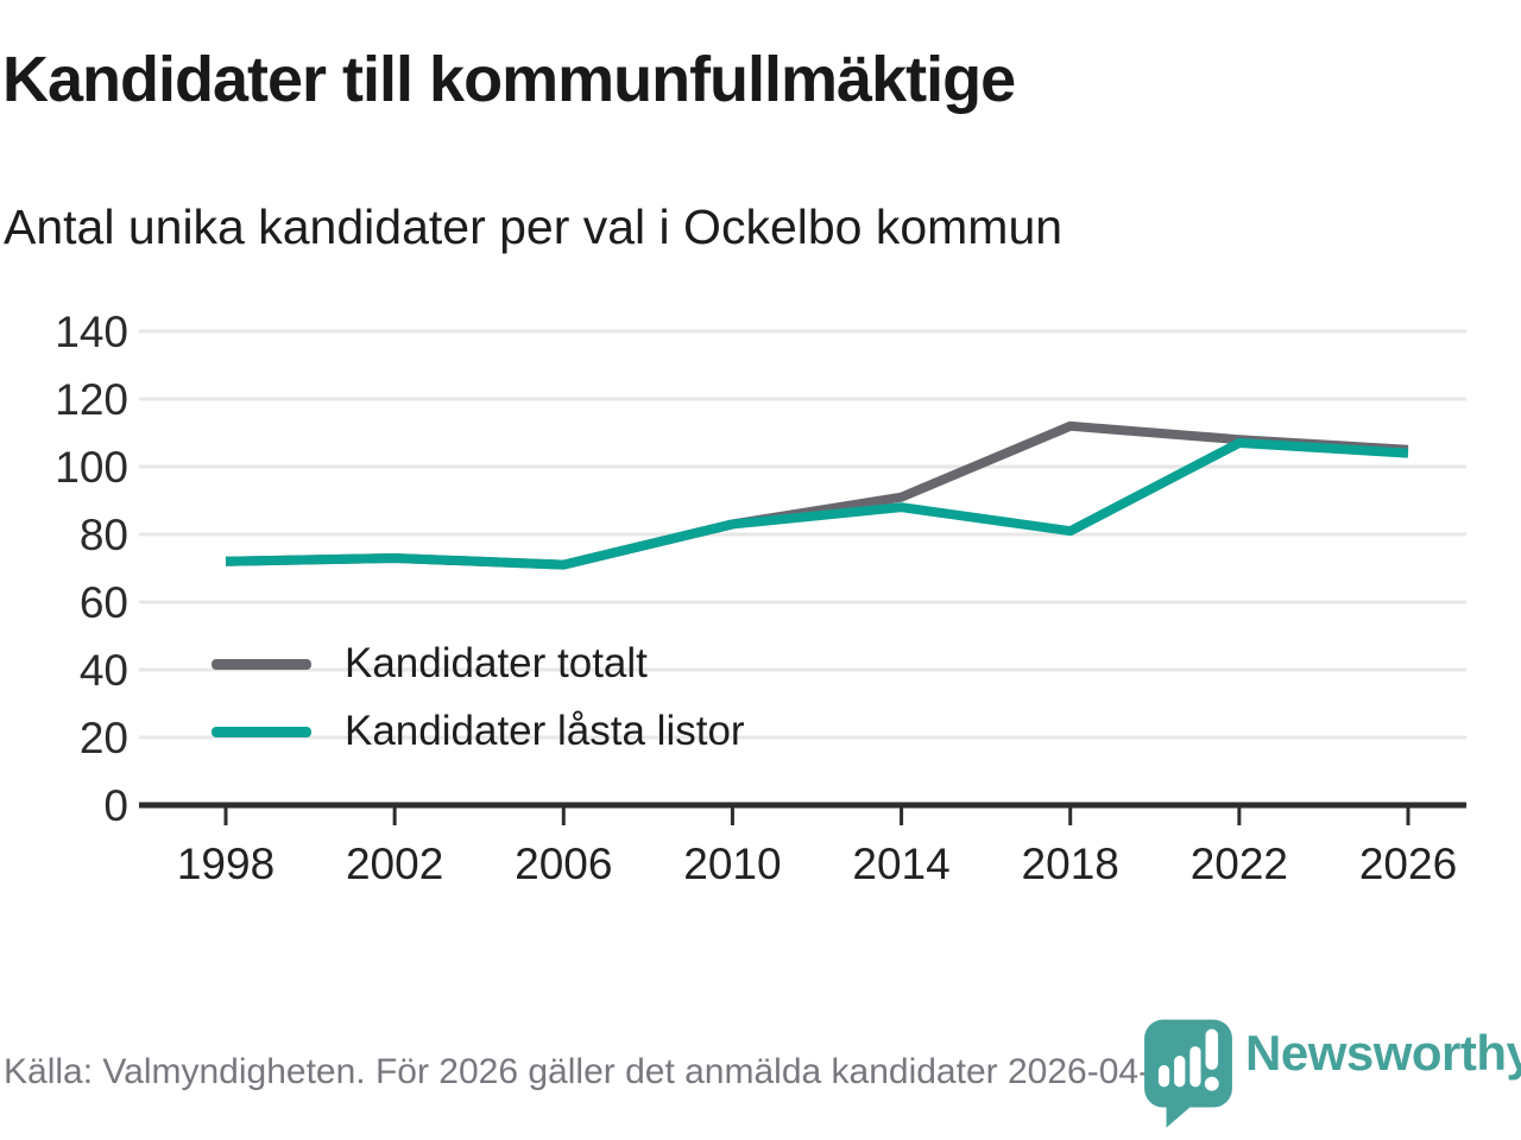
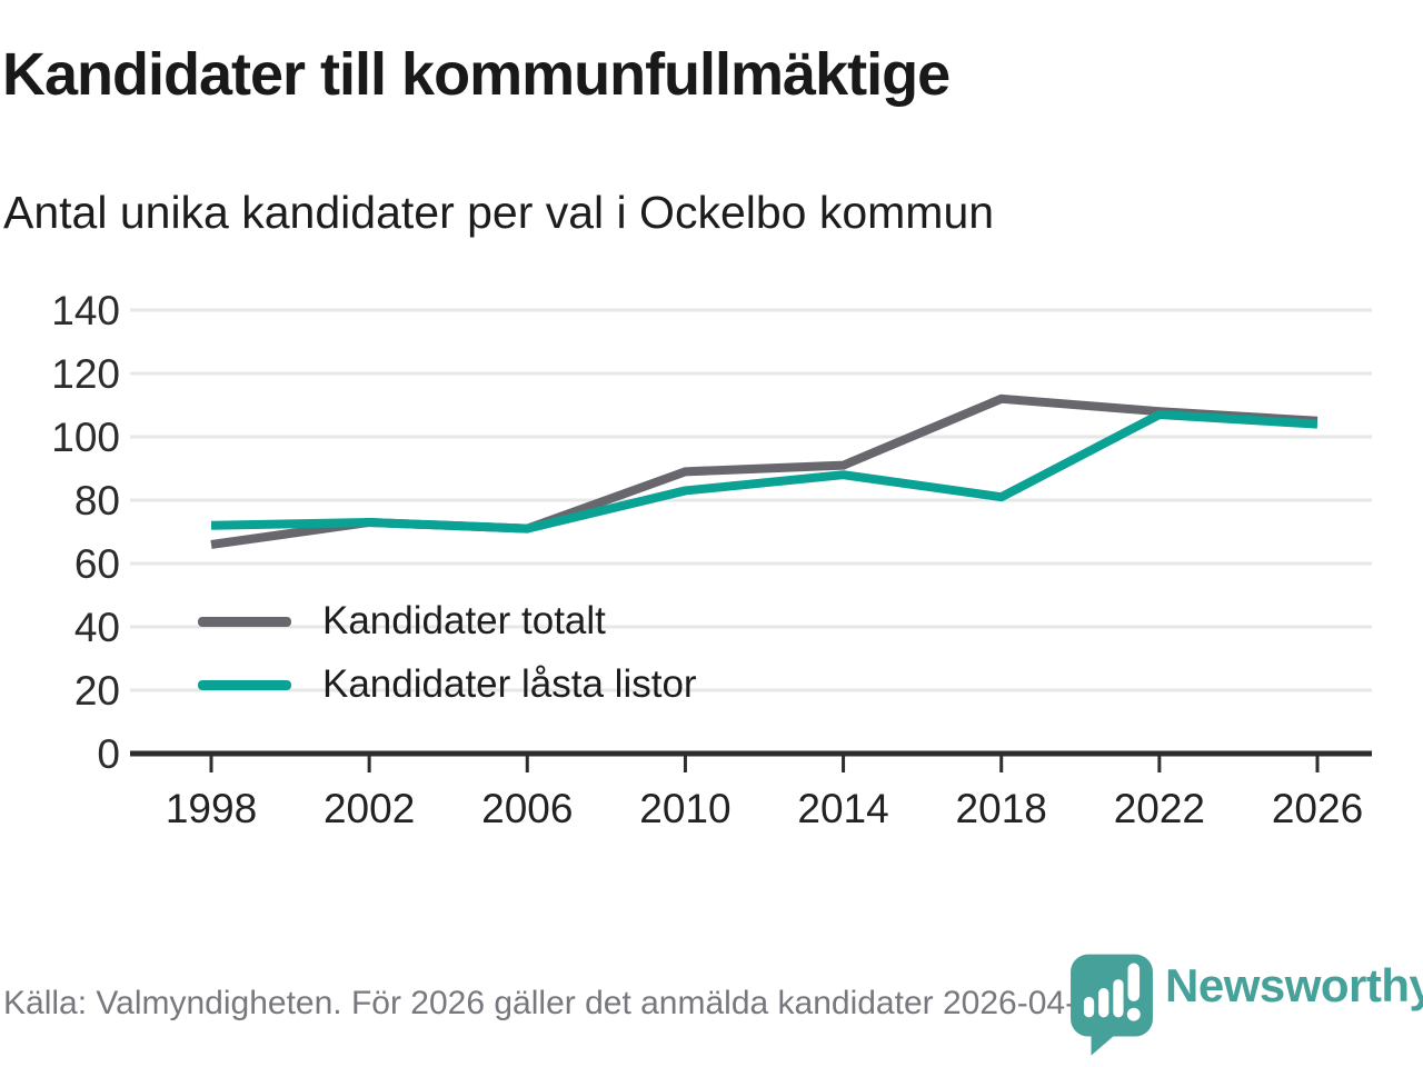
Kandidater totalt/1998: 72 -> 66
Kandidater totalt/2010: 83 -> 89
